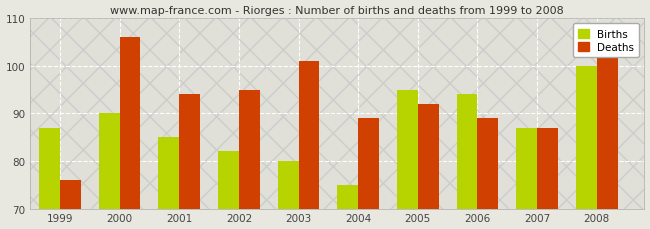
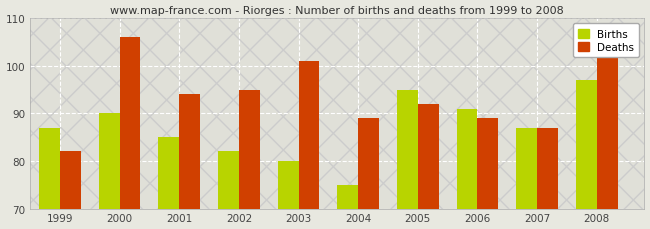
Deaths/1999: 76 -> 82
Births/2006: 94 -> 91
Births/2008: 100 -> 97
